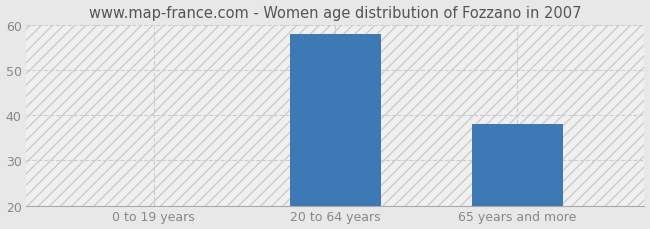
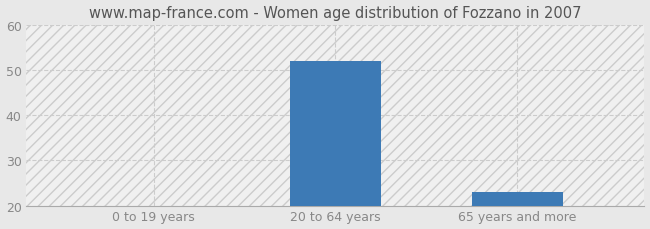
20 to 64 years: 58 -> 52
65 years and more: 38 -> 23
